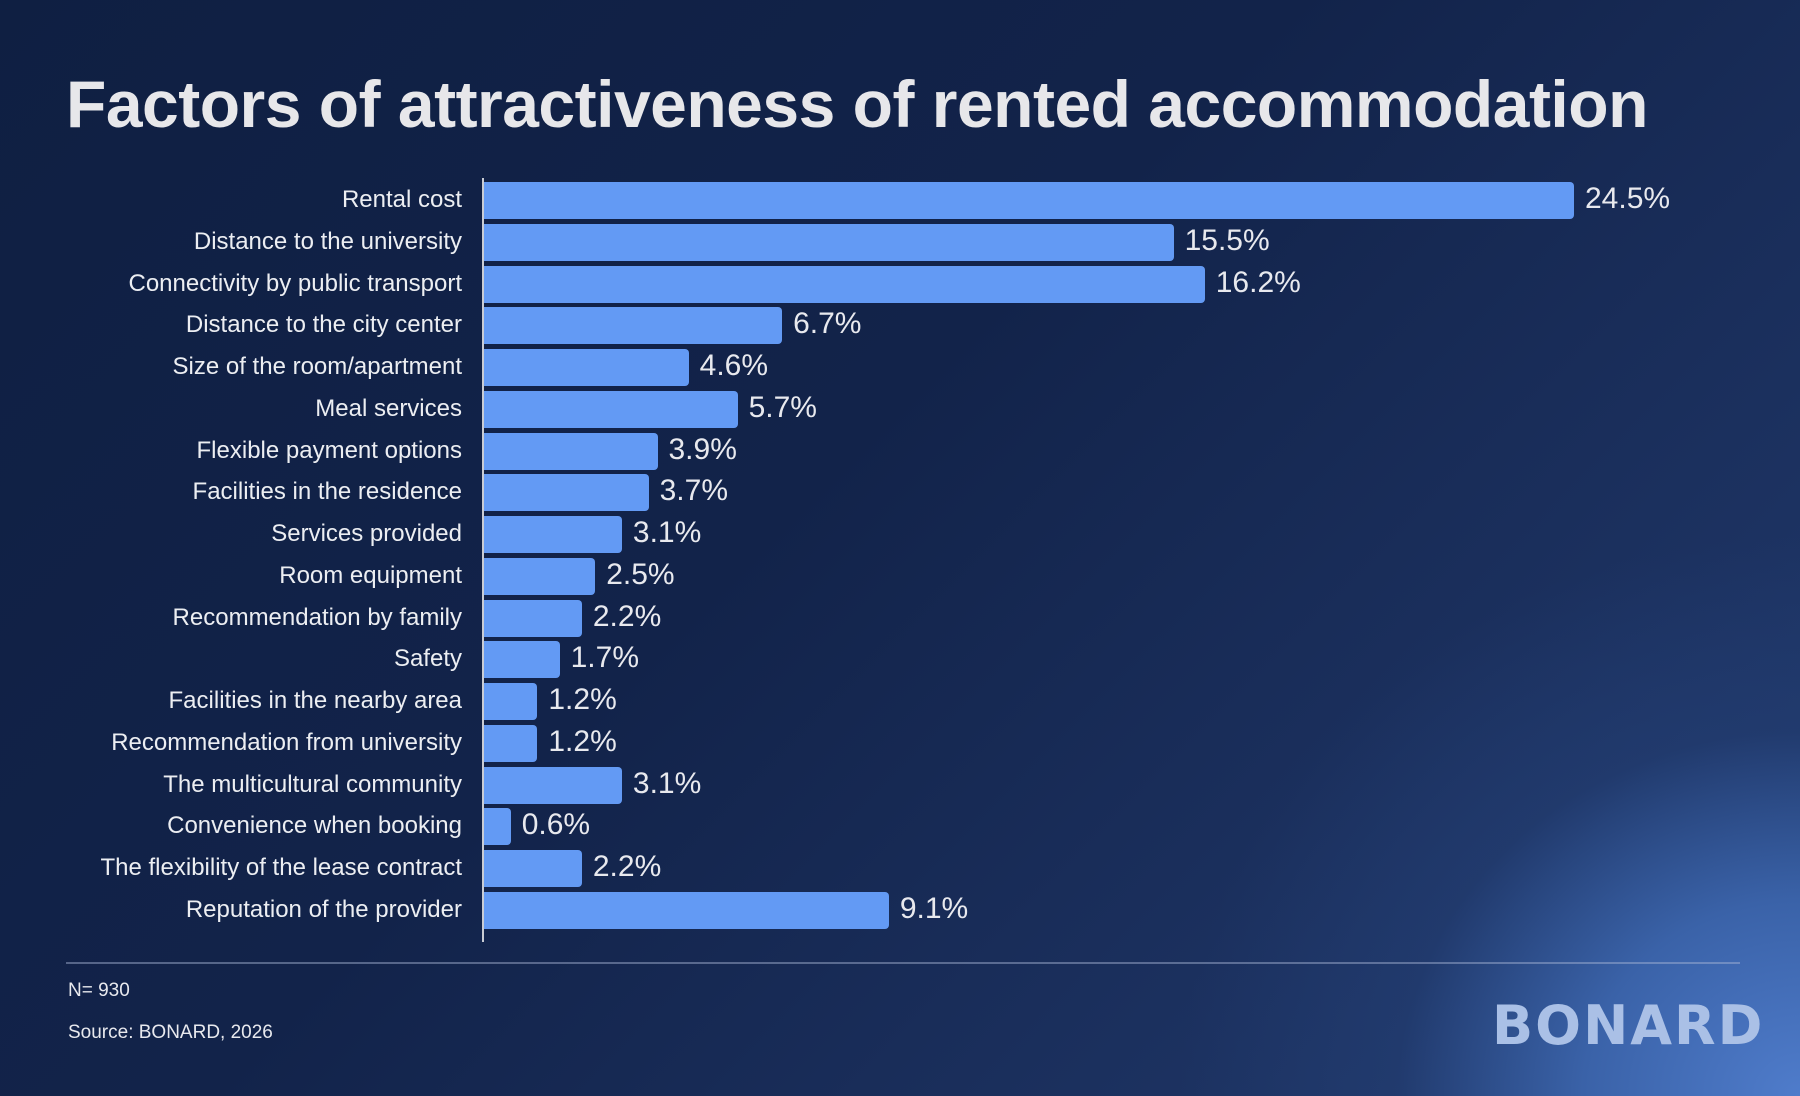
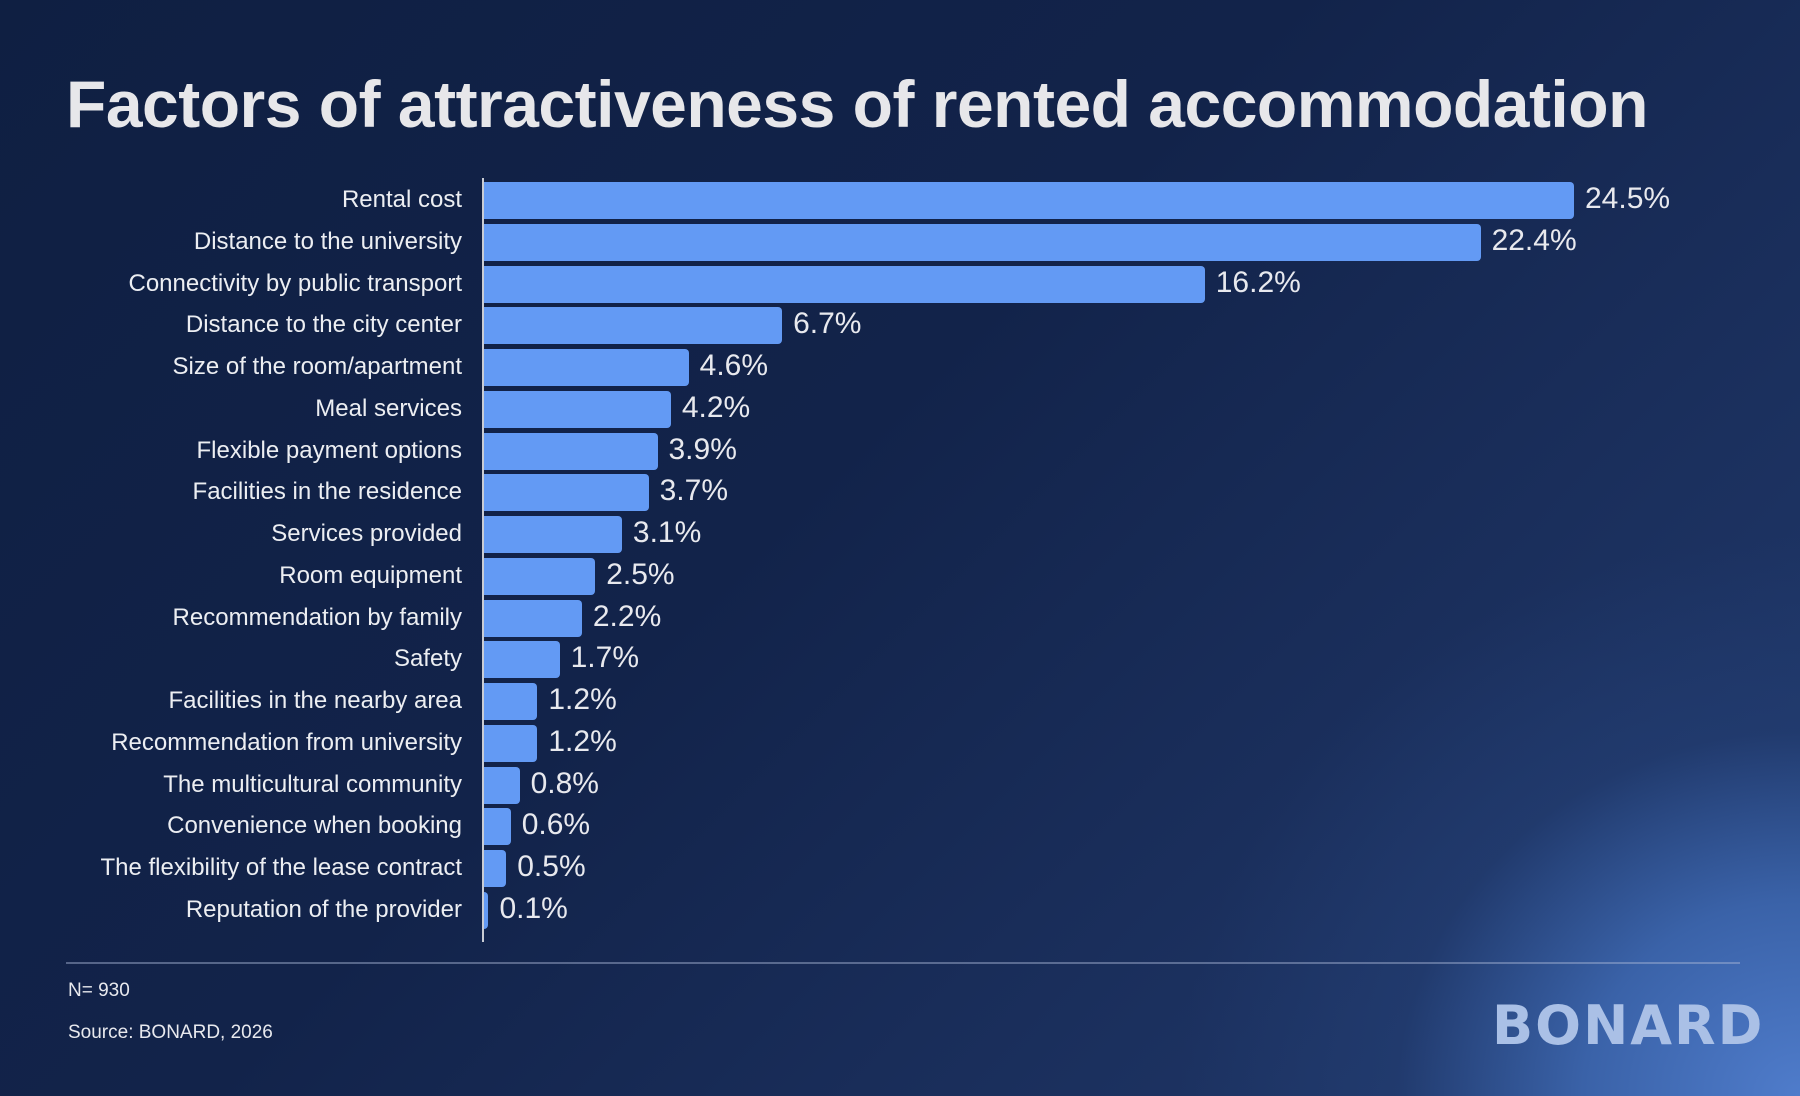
Distance to the university: 15.5% -> 22.4%
Meal services: 5.7% -> 4.2%
The multicultural community: 3.1% -> 0.8%
The flexibility of the lease contract: 2.2% -> 0.5%
Reputation of the provider: 9.1% -> 0.1%
